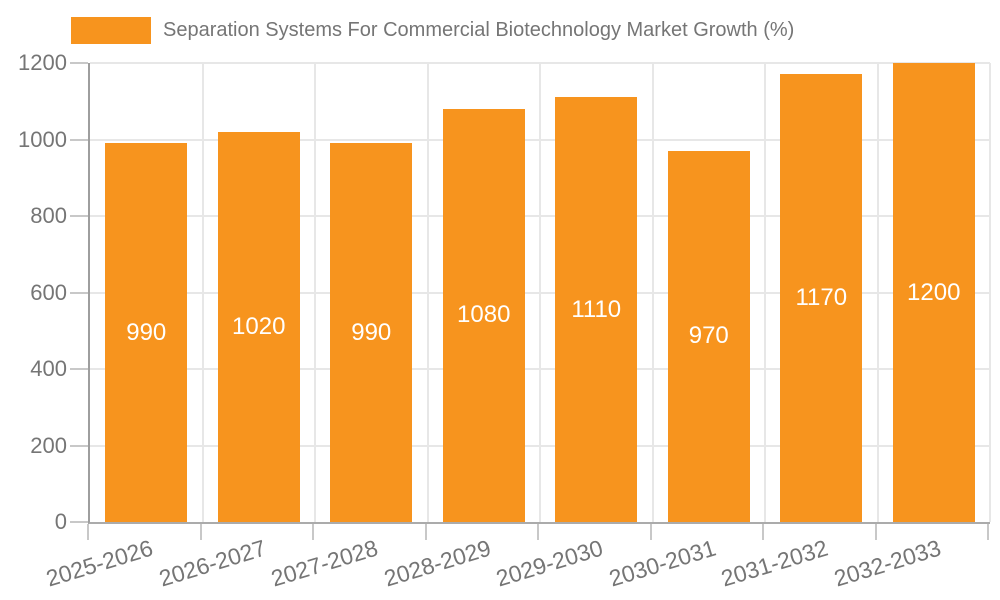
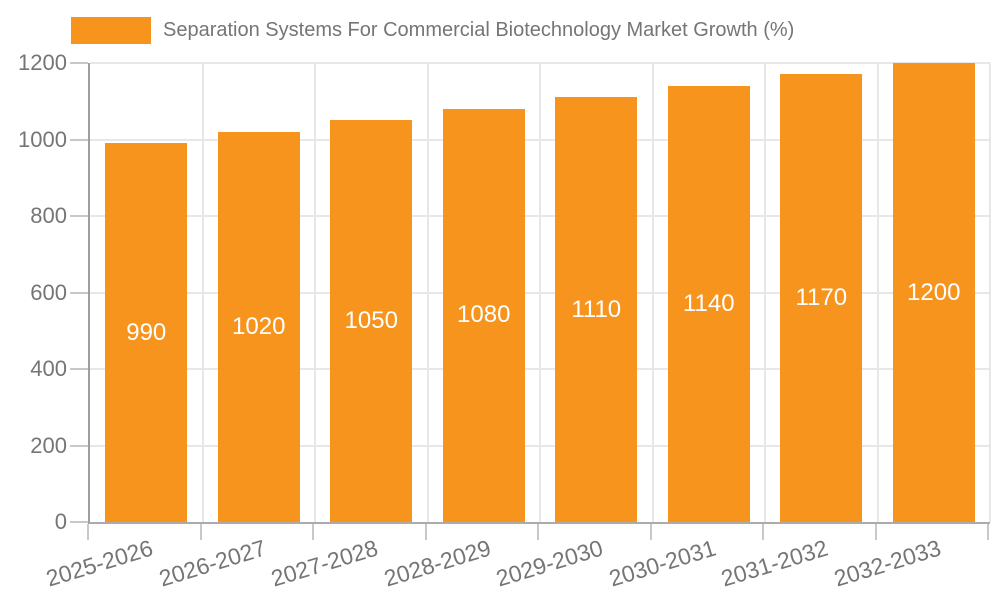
2027-2028: 990 -> 1050
2030-2031: 970 -> 1140
